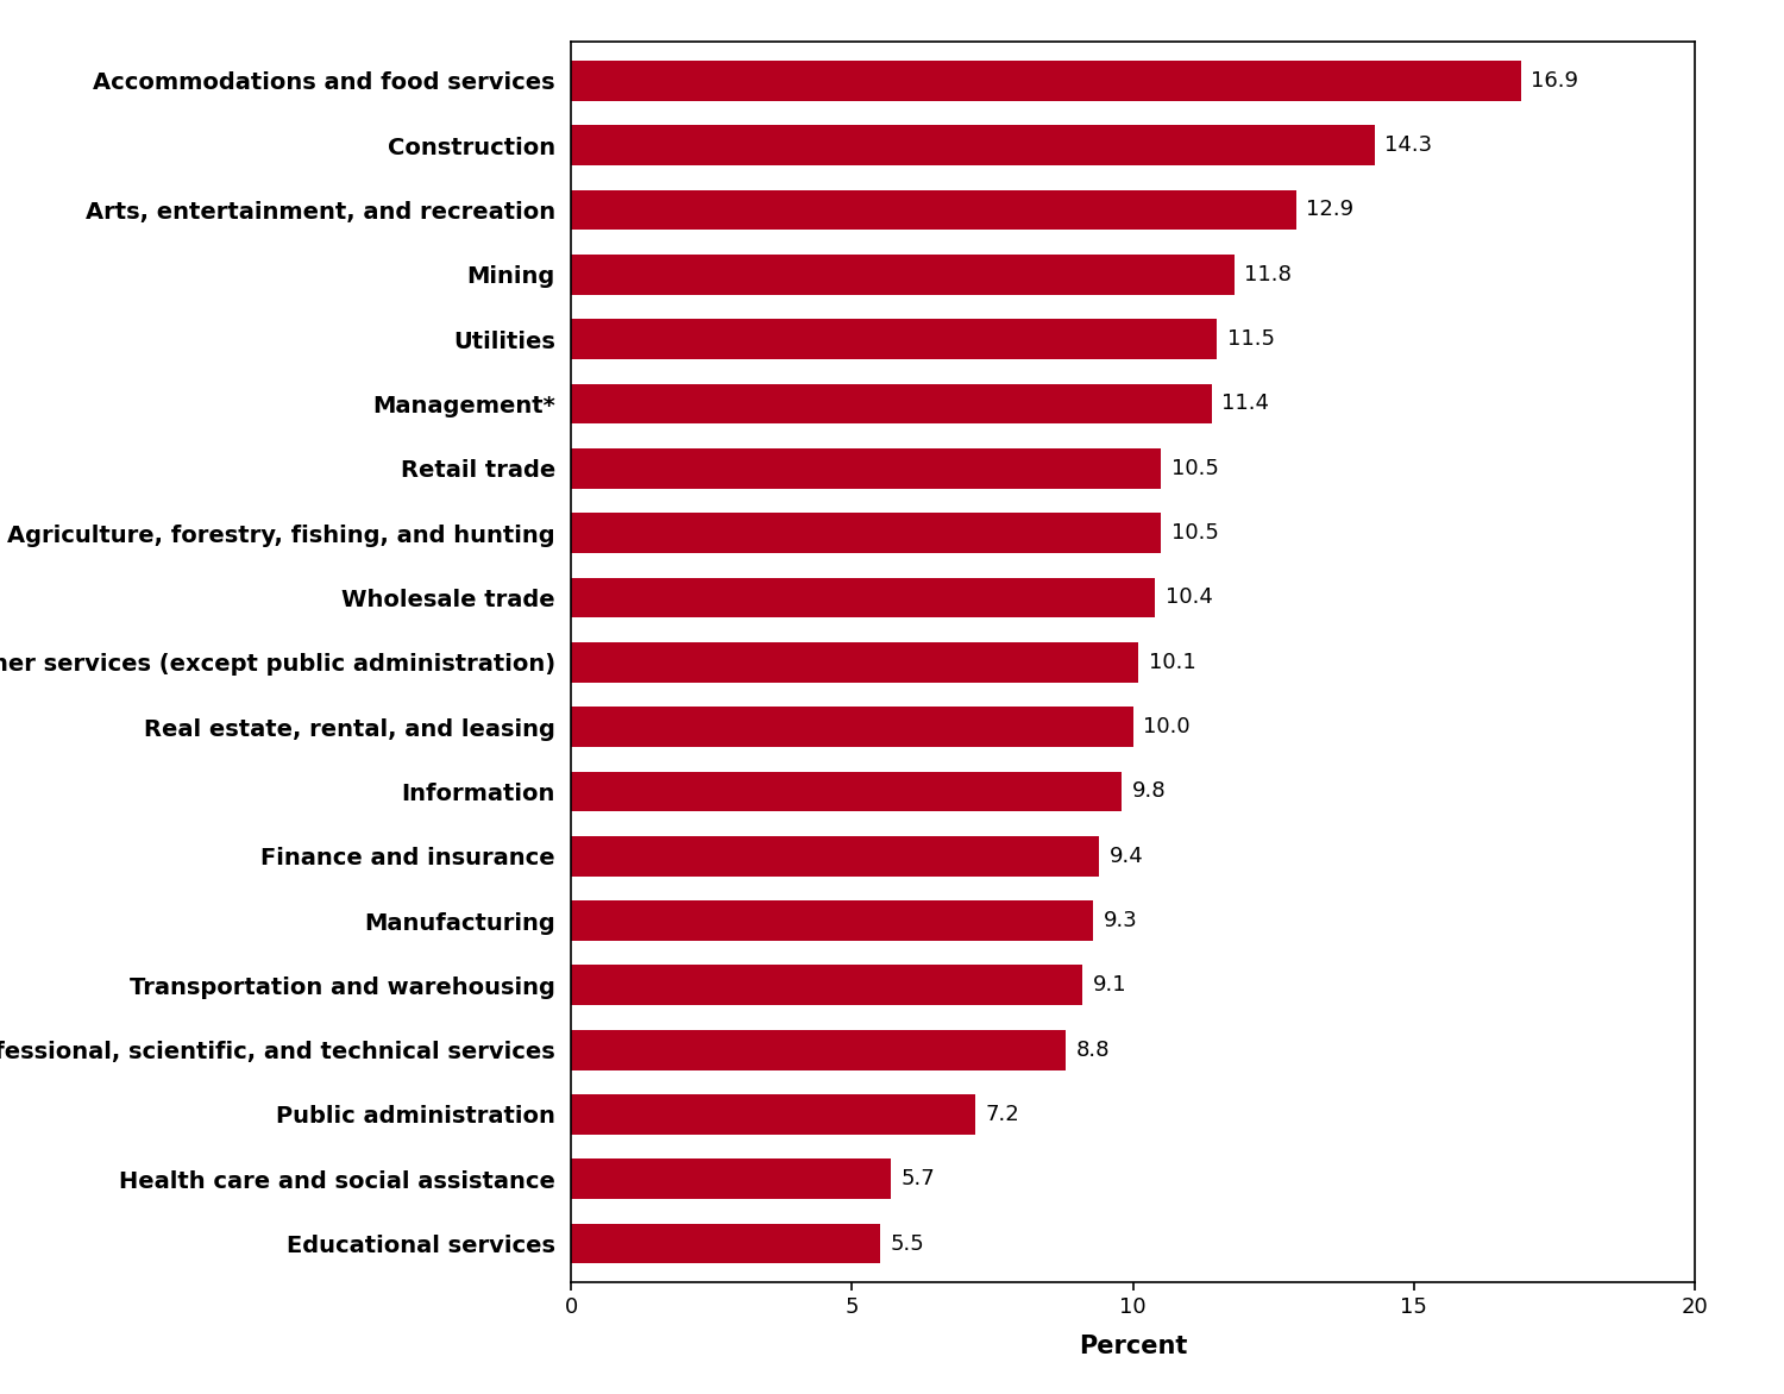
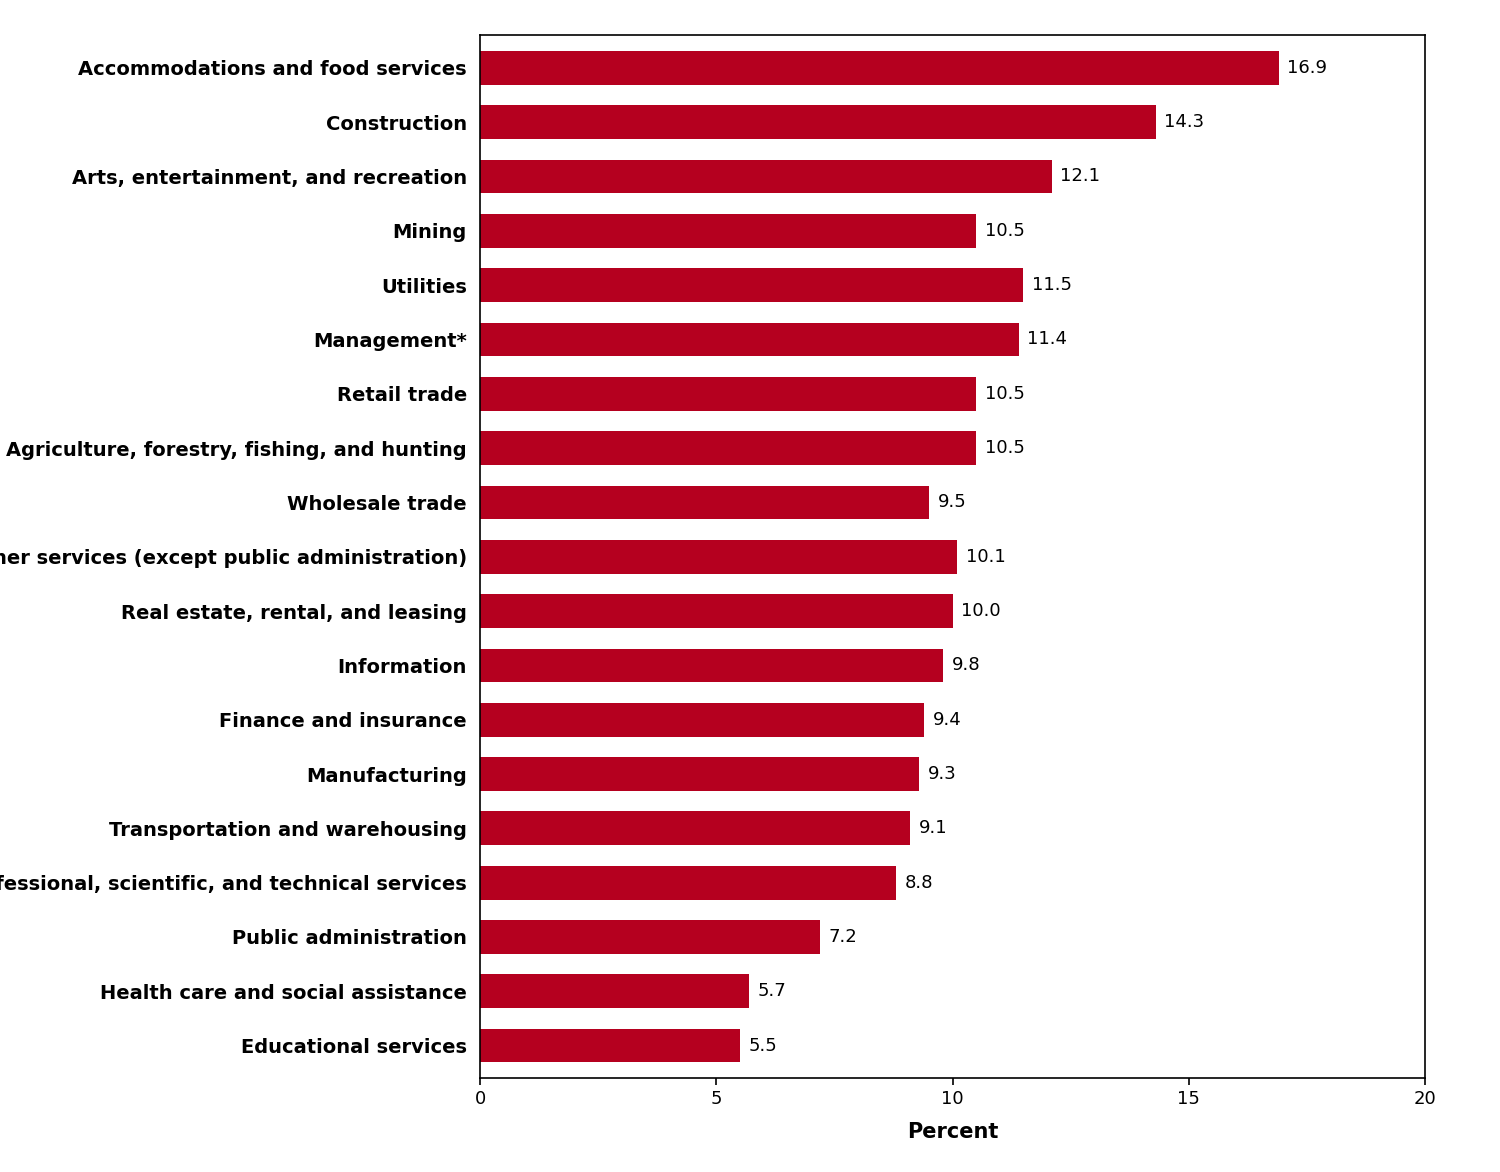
Arts, entertainment, and recreation: 12.9 -> 12.1
Mining: 11.8 -> 10.5
Wholesale trade: 10.4 -> 9.5
